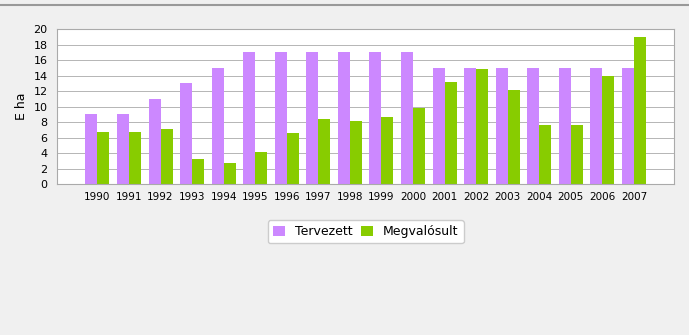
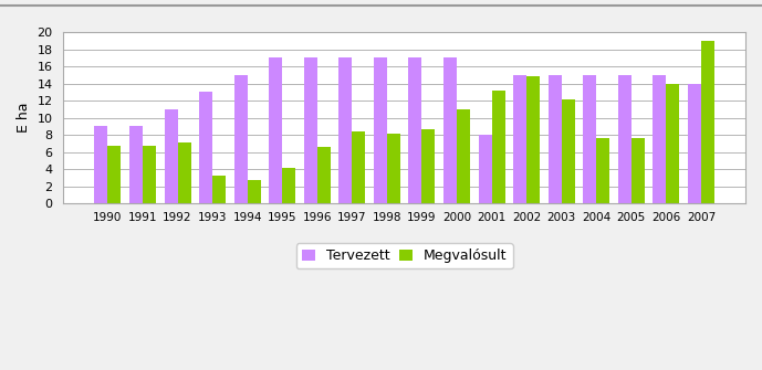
Megvalósult/2000: 9.8 -> 11.0
Tervezett/2001: 15 -> 8
Tervezett/2007: 15 -> 14
